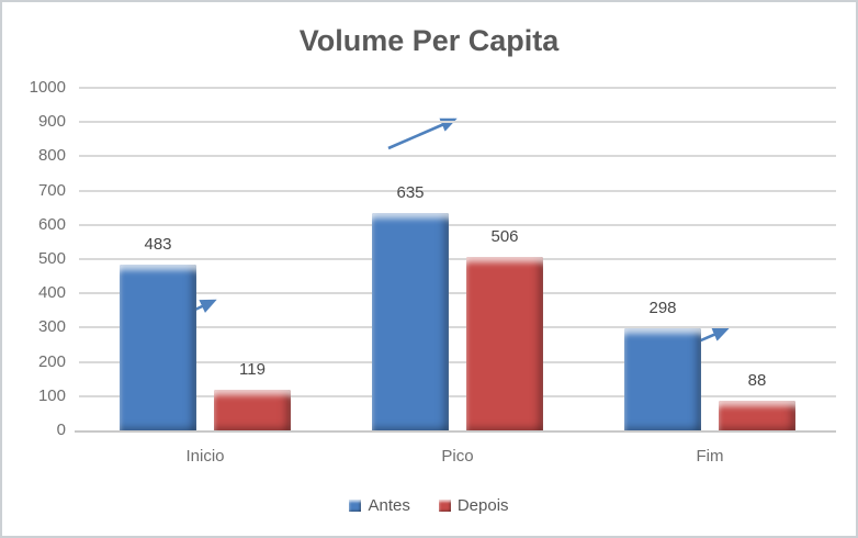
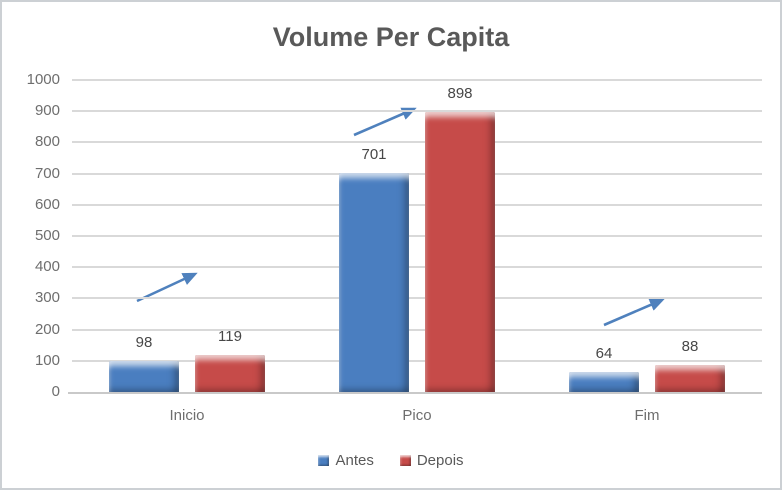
Antes/Inicio: 483 -> 98
Antes/Pico: 635 -> 701
Depois/Pico: 506 -> 898
Antes/Fim: 298 -> 64
